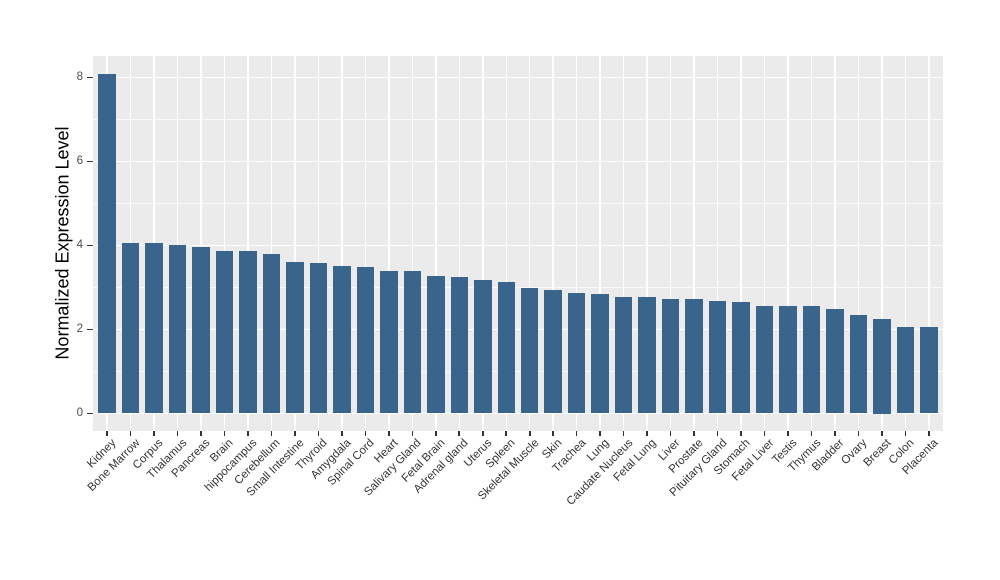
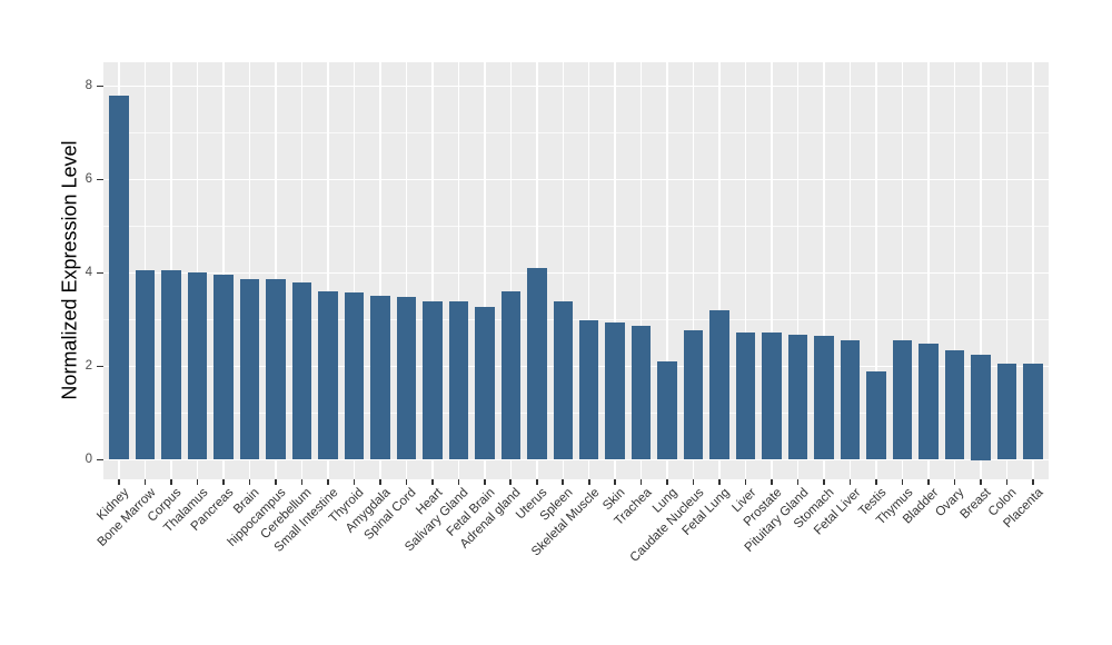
Kidney: 8.1 -> 7.8
Adrenal gland: 3.3 -> 3.6
Uterus: 3.2 -> 4.1
Spleen: 3.1 -> 3.4
Lung: 2.8 -> 2.1
Fetal Lung: 2.8 -> 3.2
Testis: 2.6 -> 1.9
